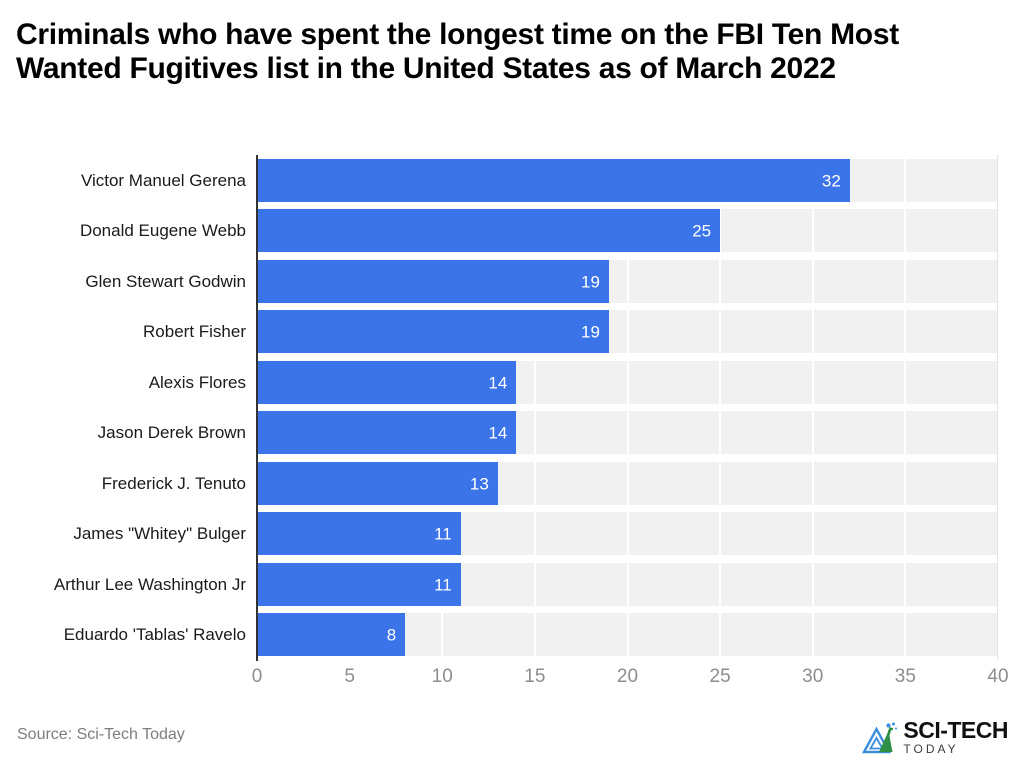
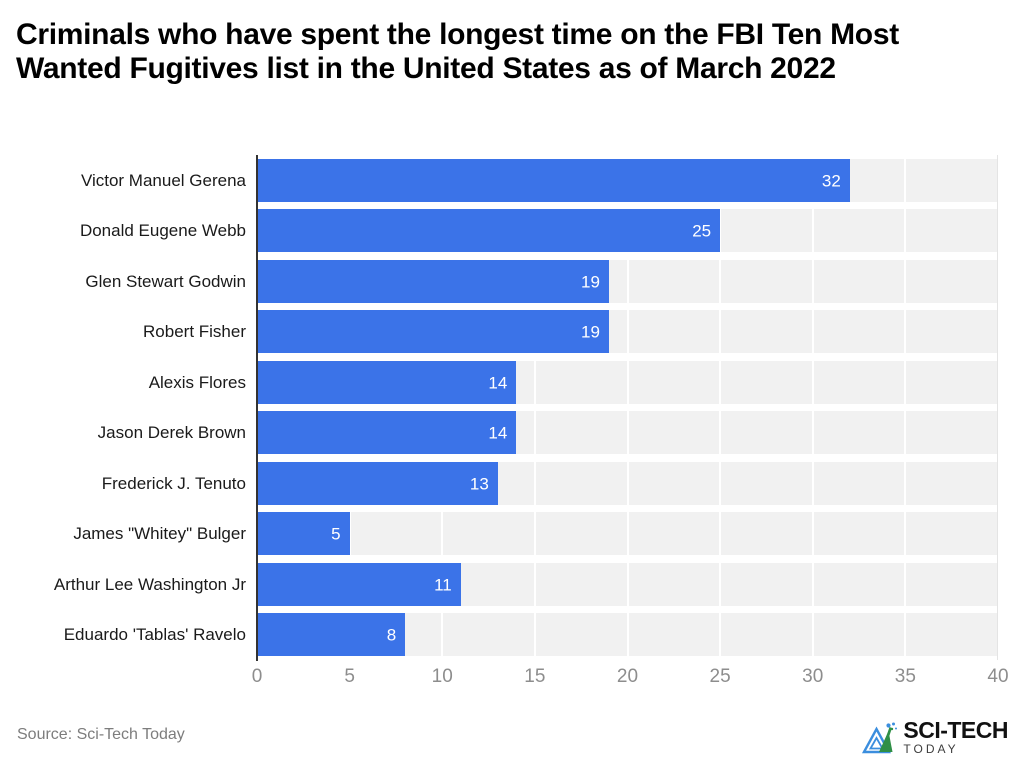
James "Whitey" Bulger: 11 -> 5
